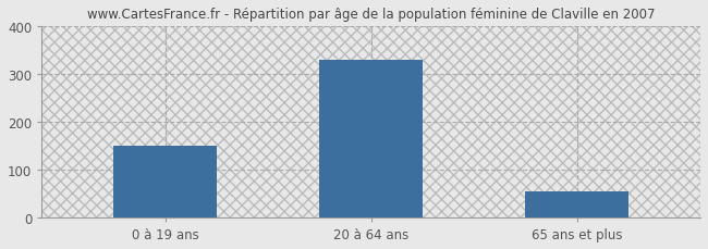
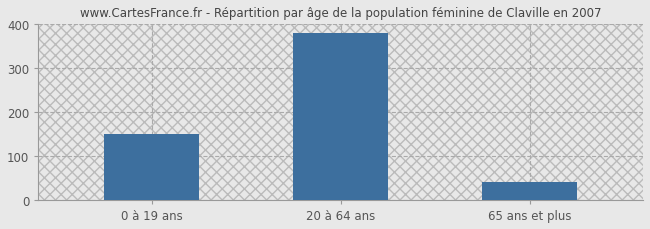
20 à 64 ans: 330 -> 380
65 ans et plus: 55 -> 40
